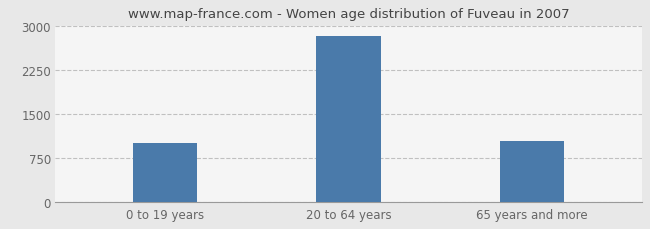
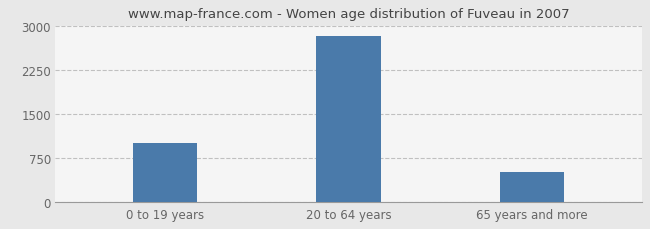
65 years and more: 1040 -> 520
